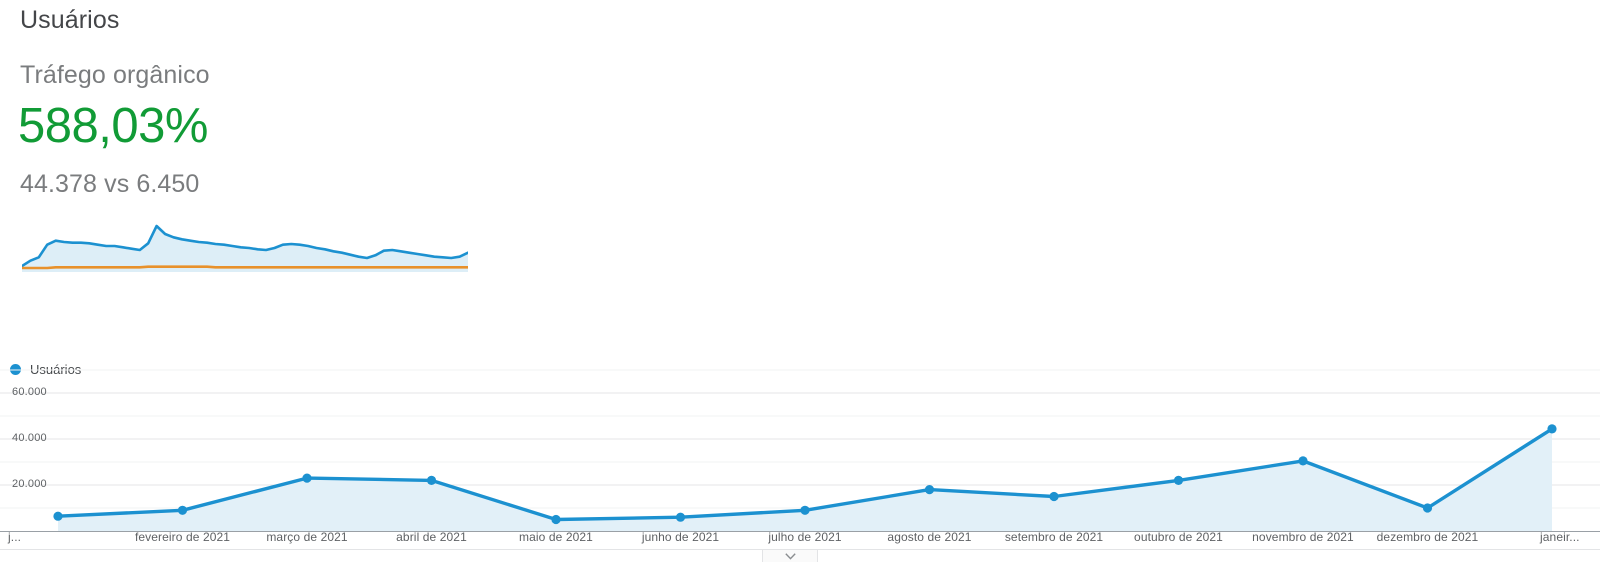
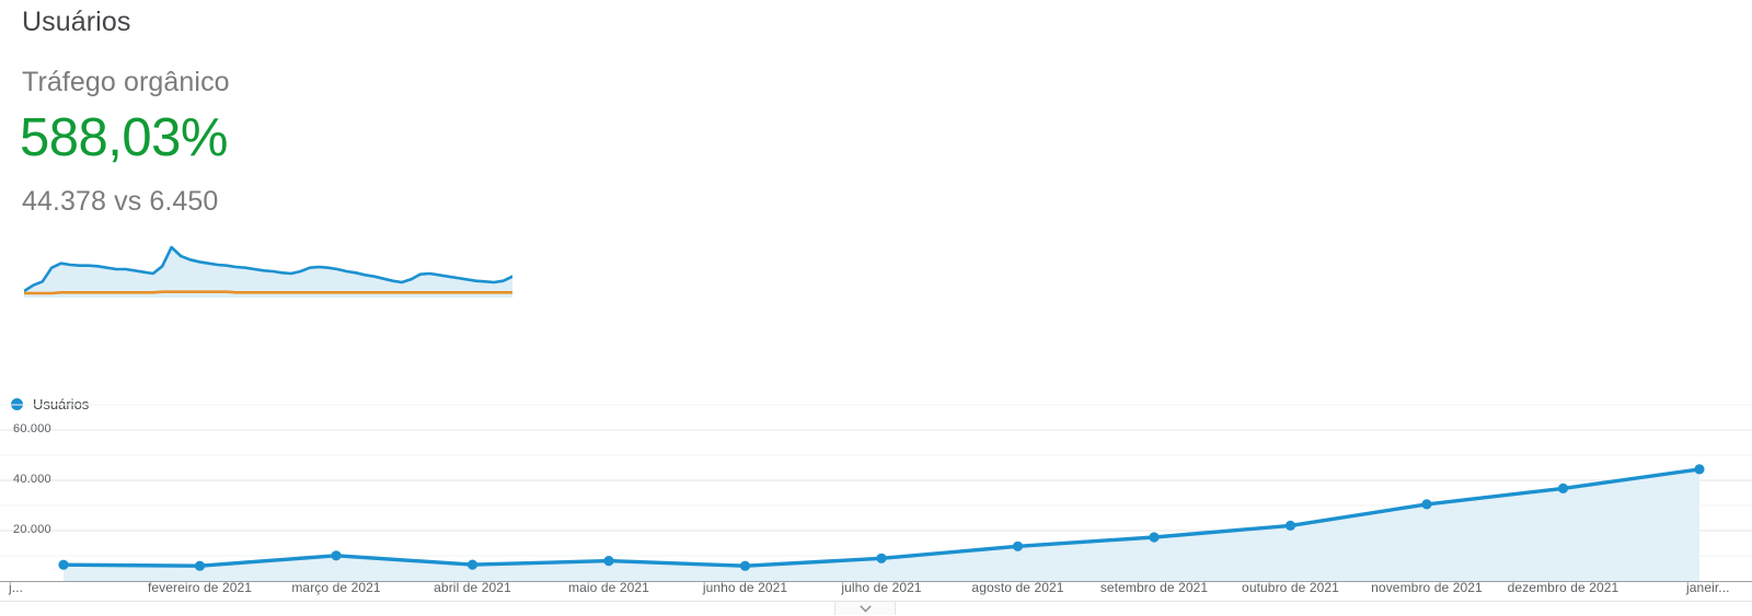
fevereiro de 2021: 9000 -> 6000
março de 2021: 23000 -> 10000
abril de 2021: 22000 -> 6000
maio de 2021: 5000 -> 8000
agosto de 2021: 18000 -> 14000
setembro de 2021: 15000 -> 17000
dezembro de 2021: 10000 -> 37000
